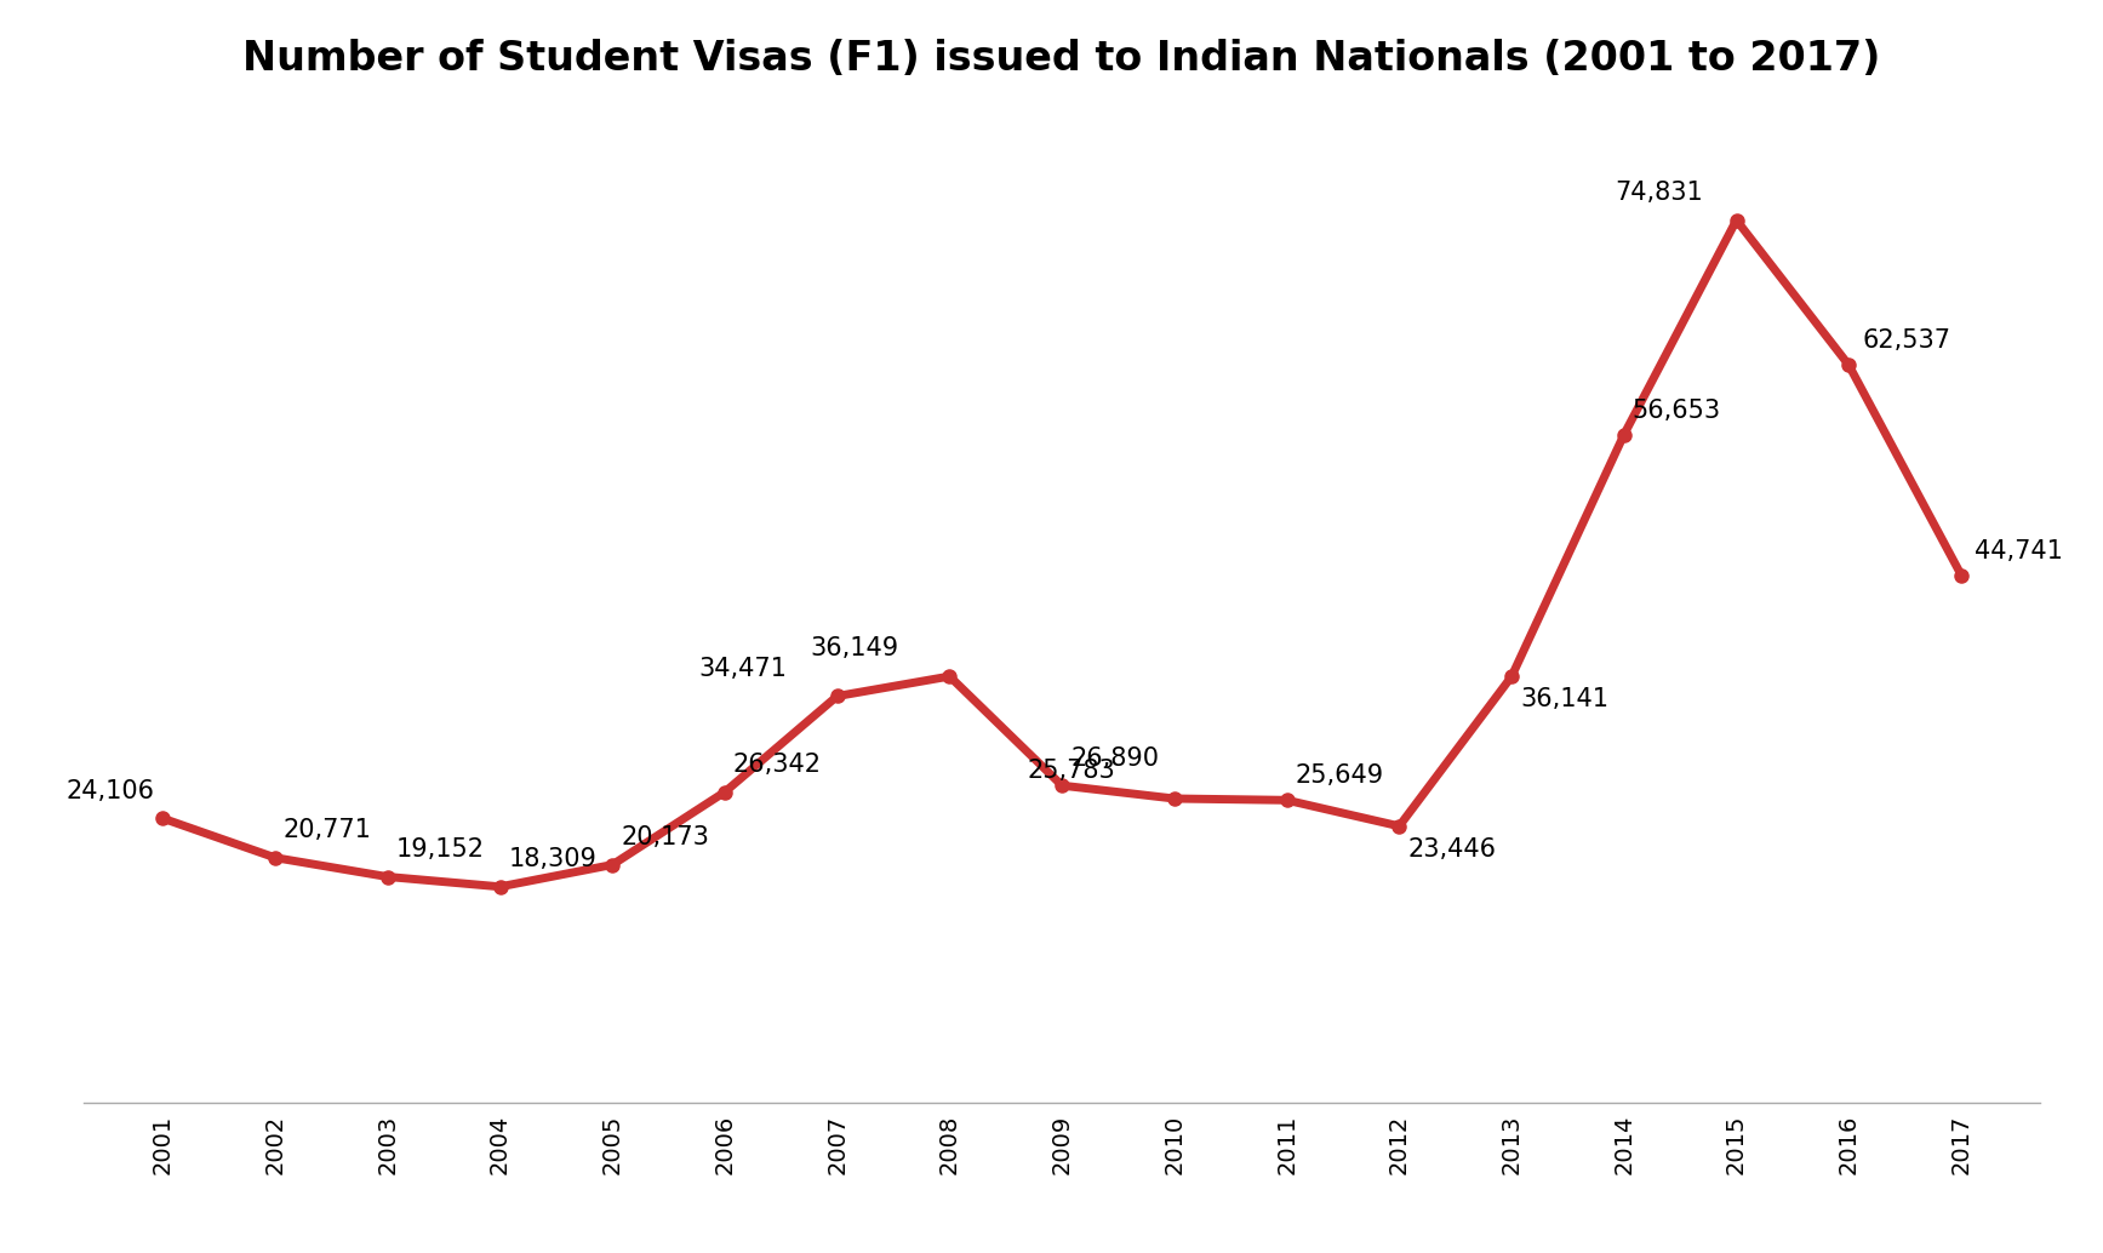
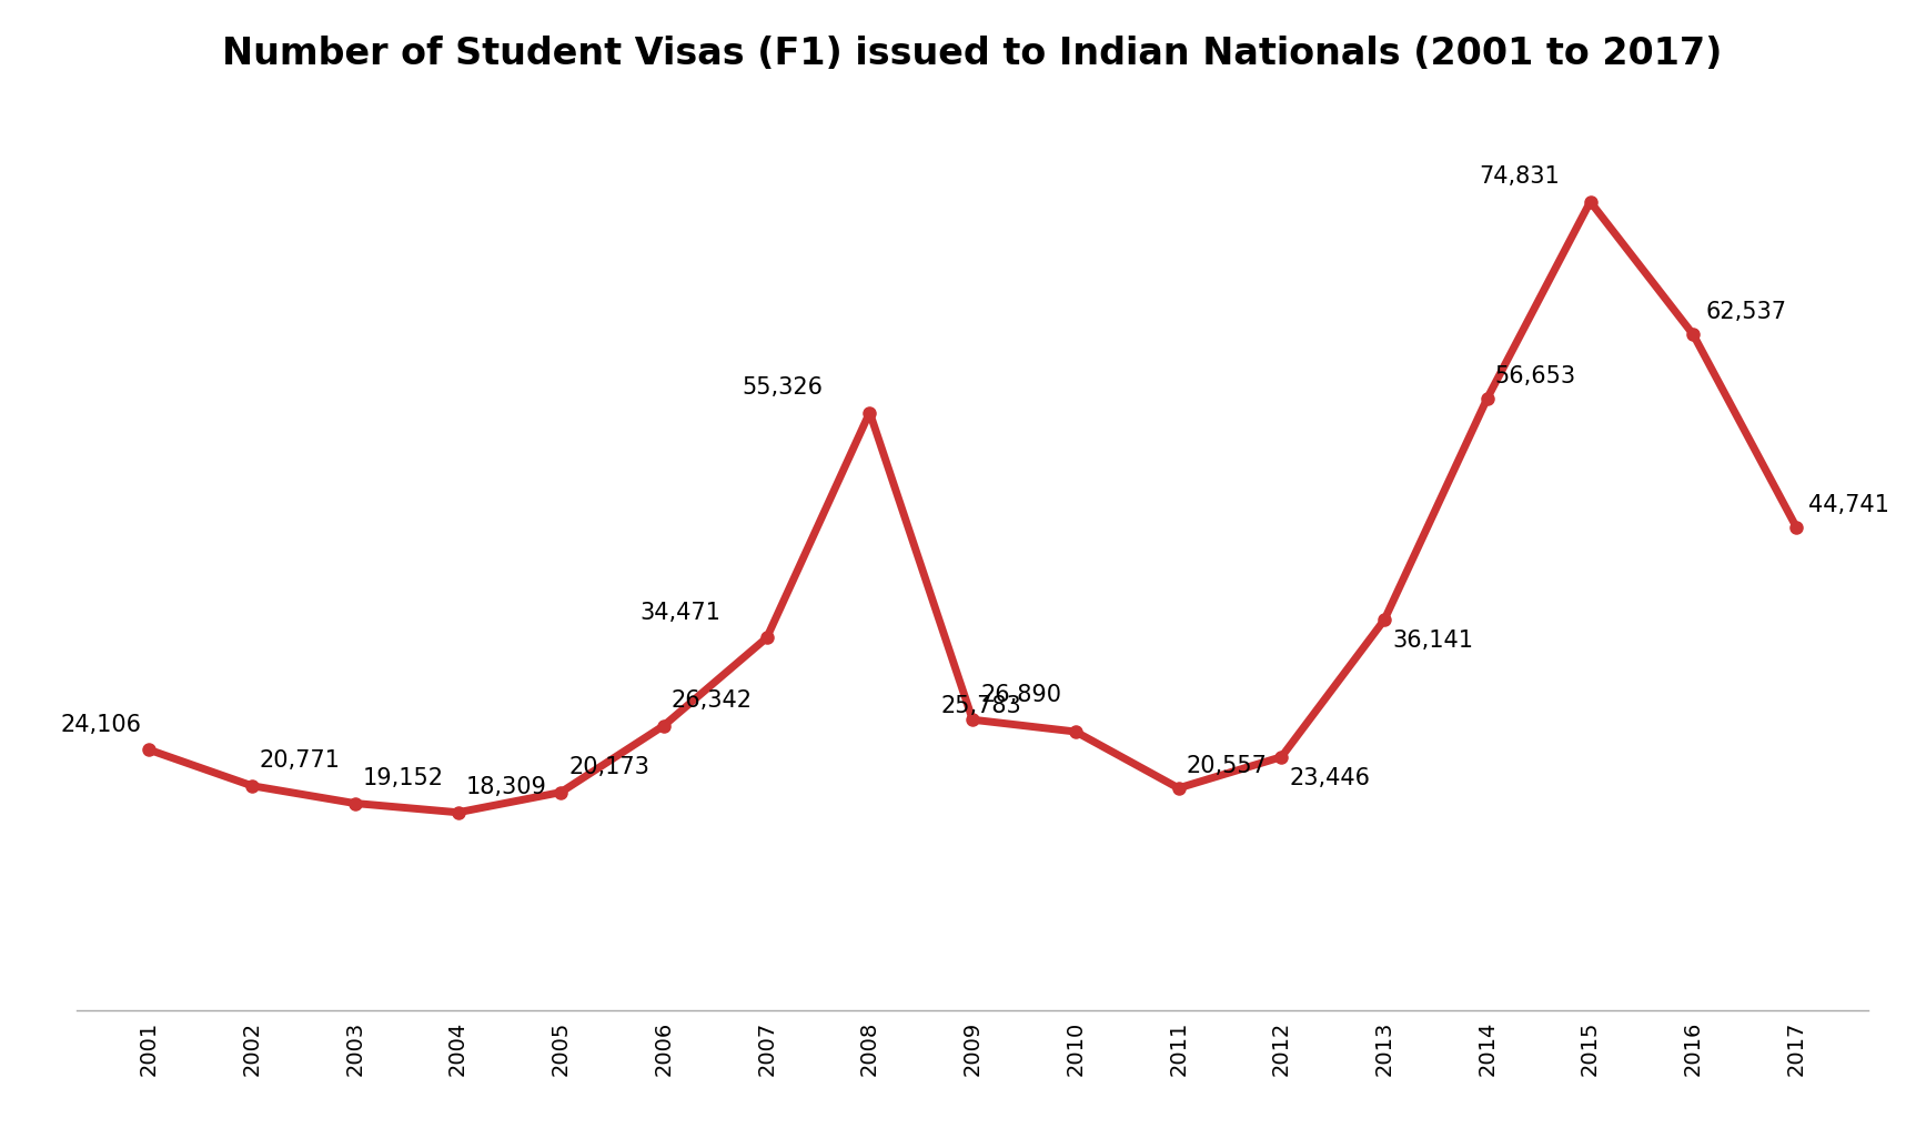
2008: 36,149 -> 55,326
2011: 25,649 -> 20,557
